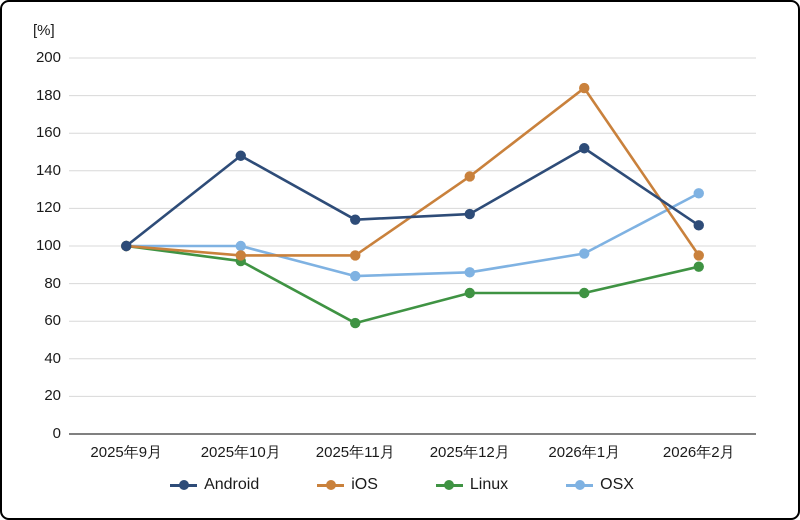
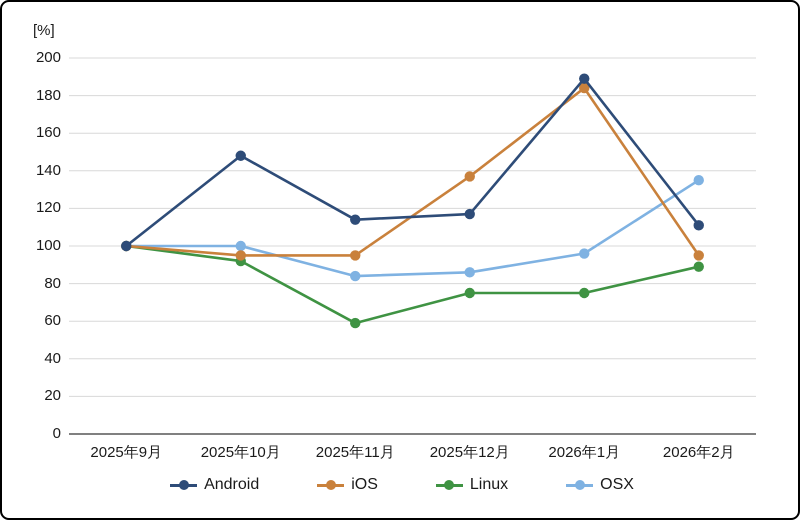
Android/2026年1月: 152 -> 189
OSX/2026年2月: 128 -> 135
